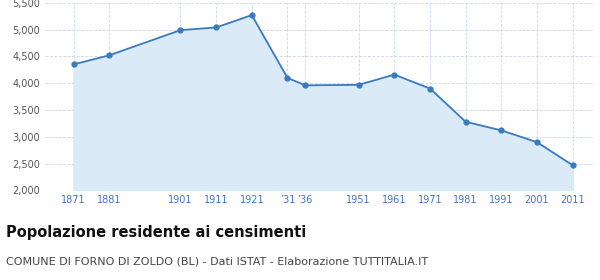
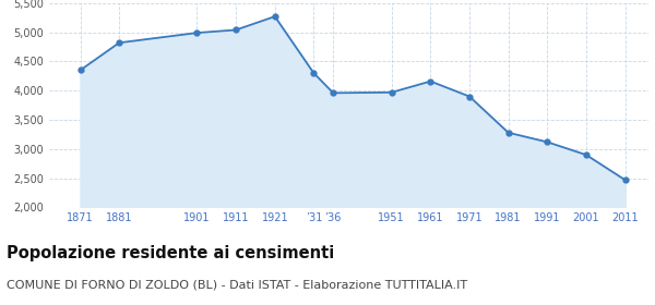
1881: 4,520 -> 4,820
’31: 4,100 -> 4,300
